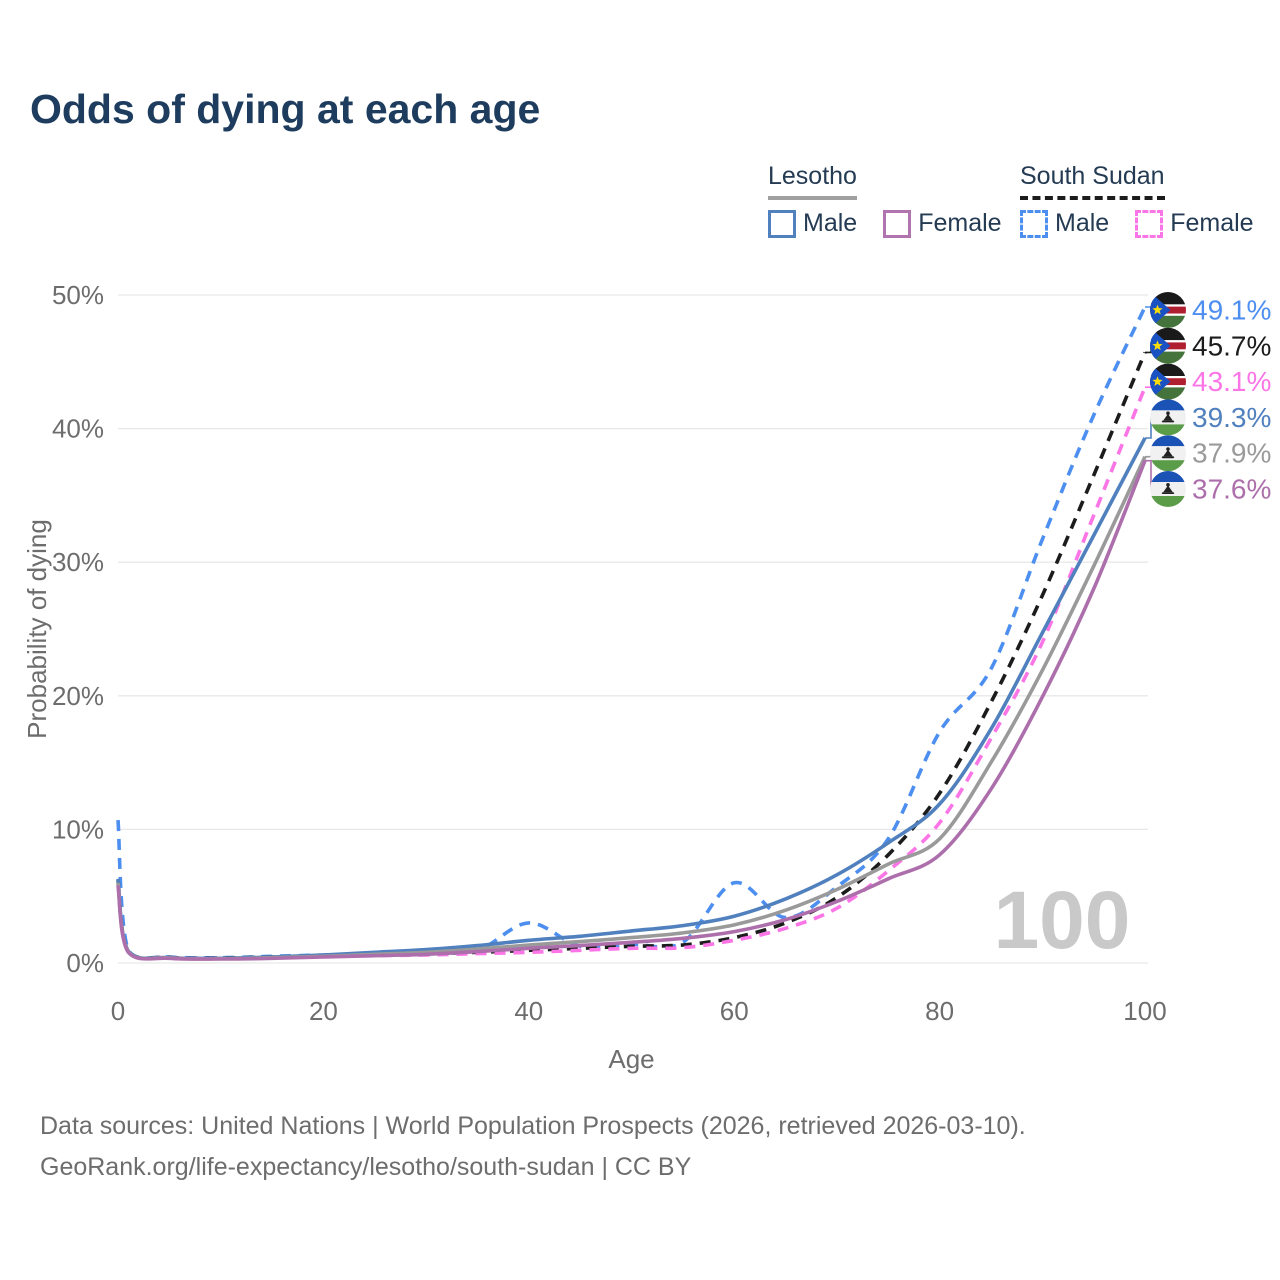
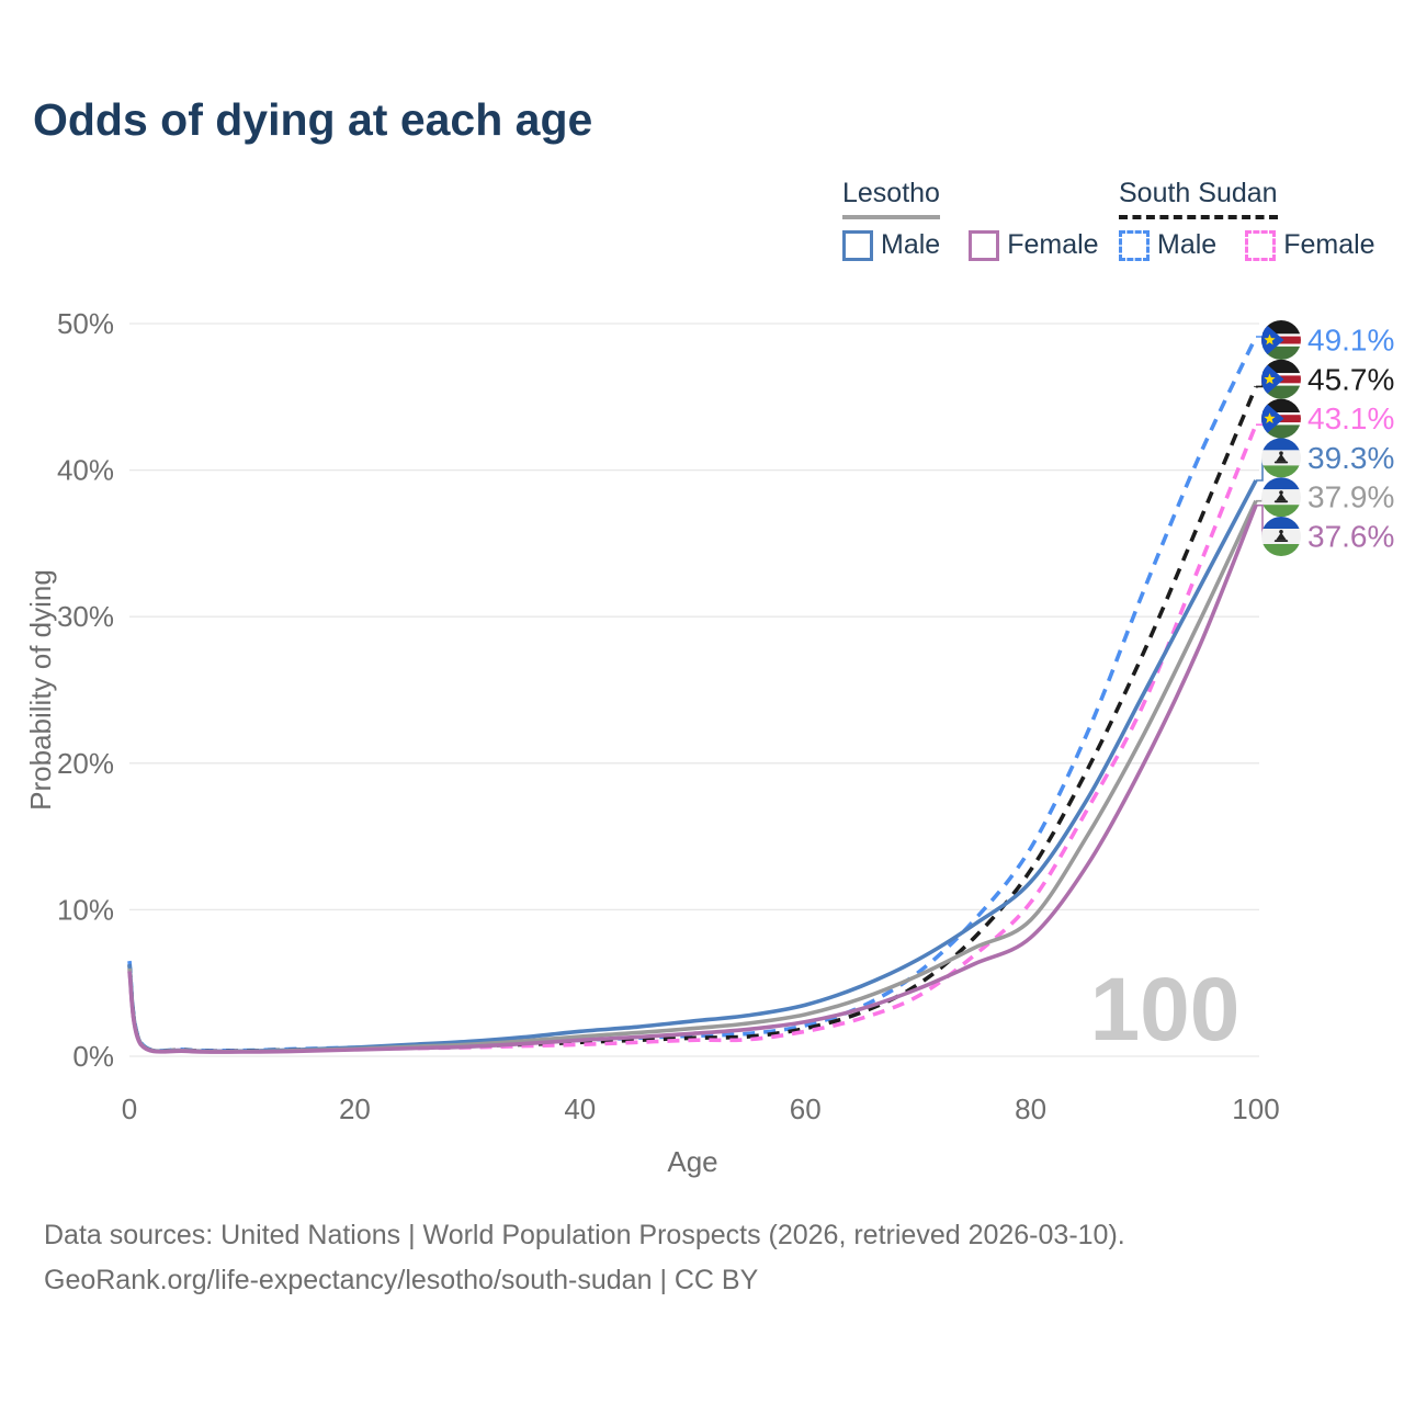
South Sudan Male/0: 10.7% -> 6.5%
South Sudan Male/40: 3.0% -> 1.1%
South Sudan Male/60: 6.0% -> 2.1%
South Sudan Male/80: 17.3% -> 14.2%
